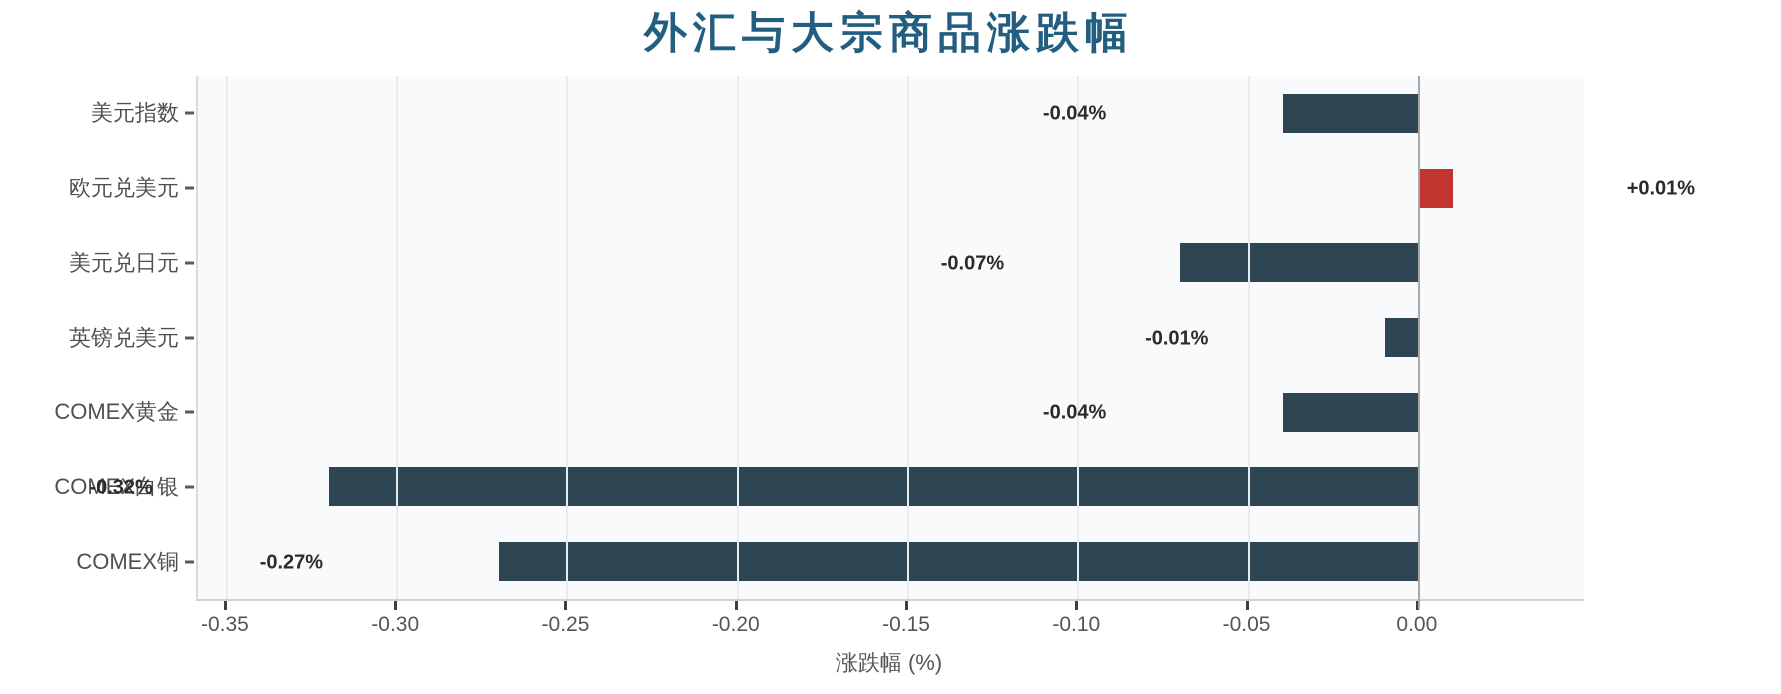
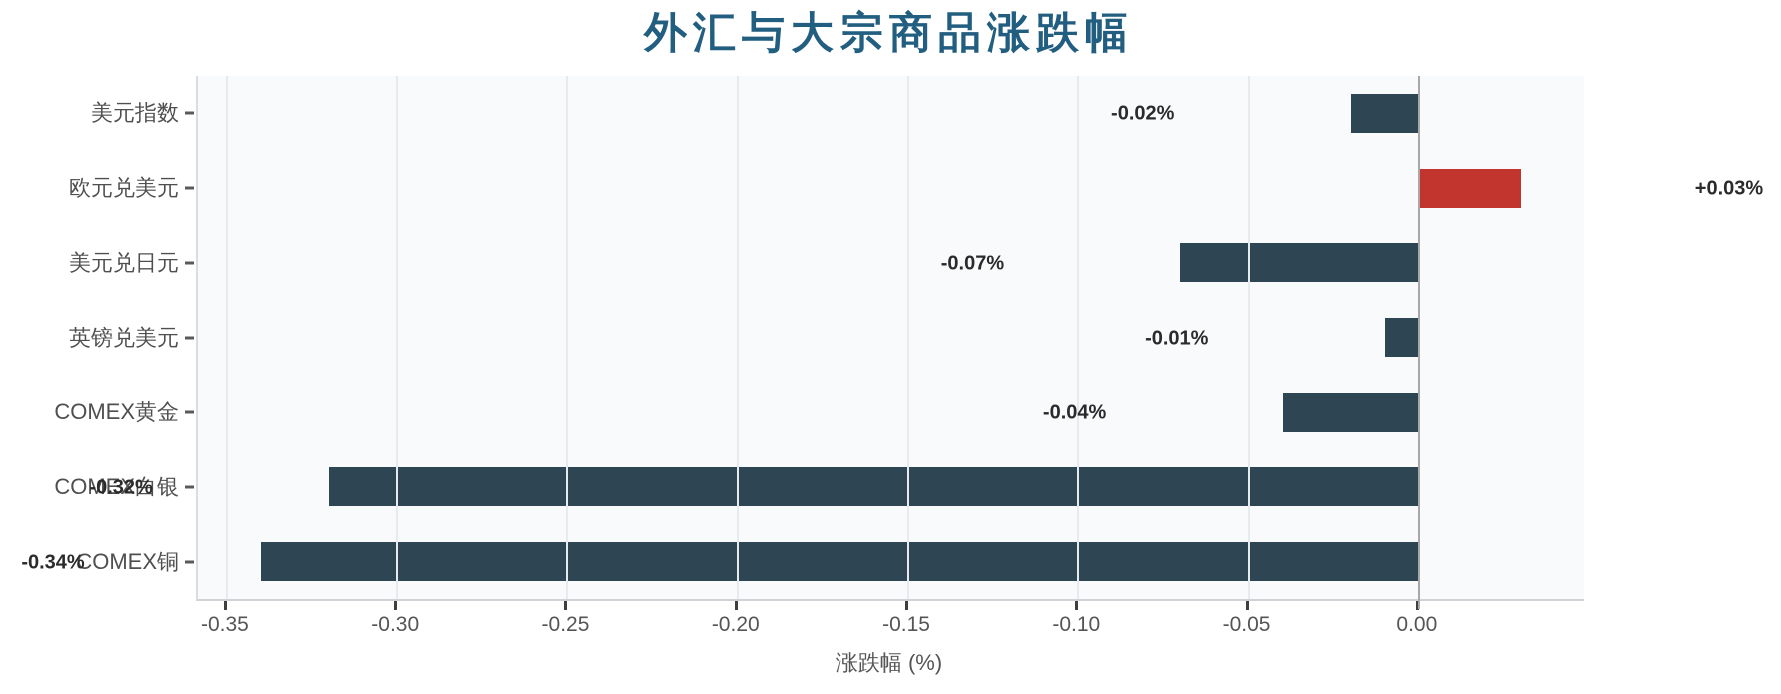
美元指数: -0.04% -> -0.02%
欧元兑美元: +0.01% -> +0.03%
COMEX铜: -0.27% -> -0.34%
